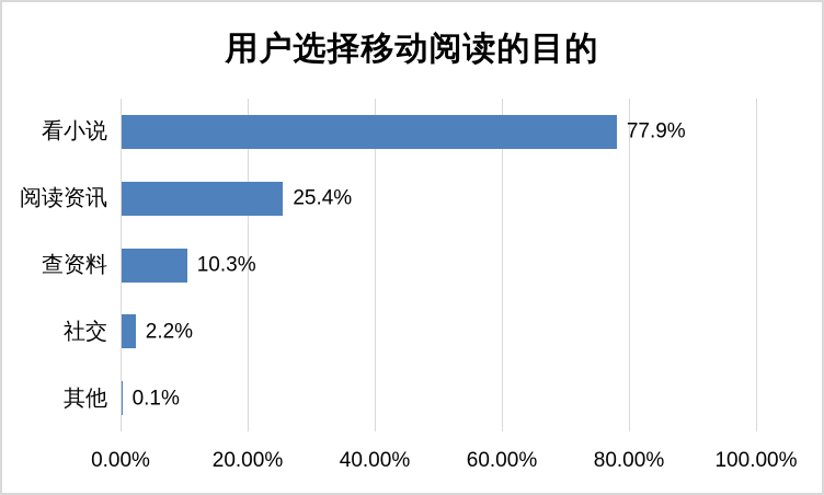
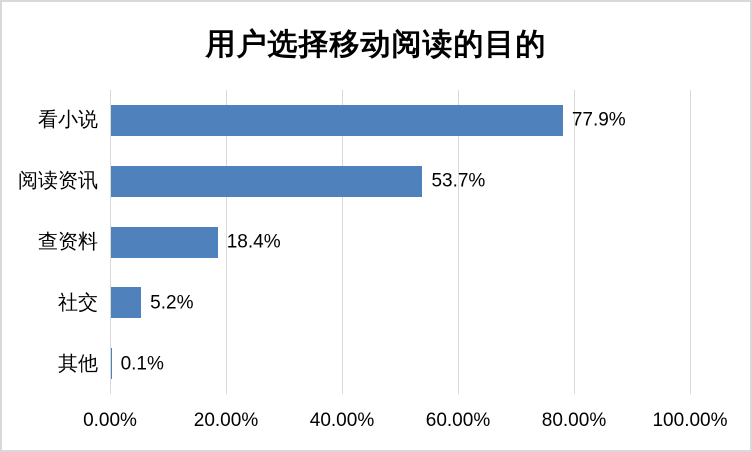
阅读资讯: 25.4% -> 53.7%
查资料: 10.3% -> 18.4%
社交: 2.2% -> 5.2%
